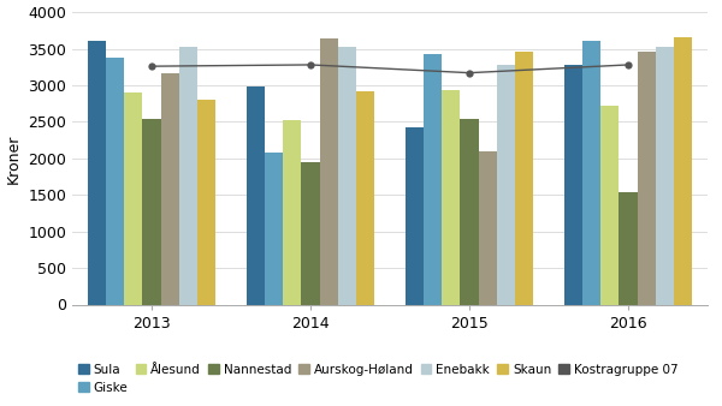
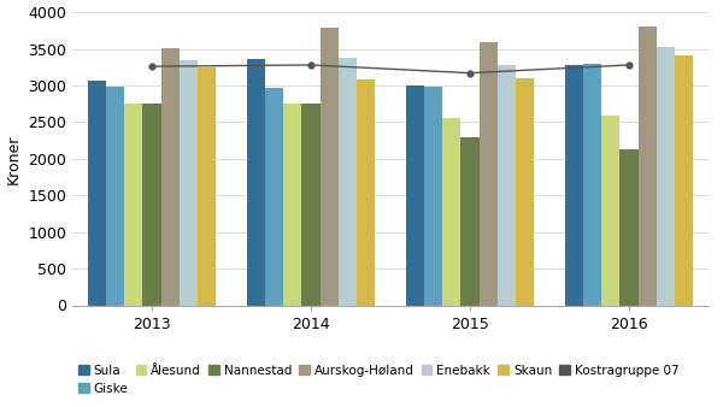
Sula/2013: 3600 -> 3070
Giske/2013: 3380 -> 2990
Ålesund/2013: 2900 -> 2760
Nannestad/2013: 2540 -> 2750
Aurskog-Høland/2013: 3160 -> 3510
Enebakk/2013: 3520 -> 3350
Skaun/2013: 2800 -> 3250
Sula/2014: 2980 -> 3360
Giske/2014: 2080 -> 2960
Ålesund/2014: 2520 -> 2760
Nannestad/2014: 1940 -> 2750
Aurskog-Høland/2014: 3640 -> 3790
Enebakk/2014: 3520 -> 3380
Skaun/2014: 2920 -> 3080
Sula/2015: 2420 -> 3000
Giske/2015: 3420 -> 2990
Ålesund/2015: 2940 -> 2560
Nannestad/2015: 2540 -> 2300
Aurskog-Høland/2015: 2100 -> 3590
Skaun/2015: 3460 -> 3100
Giske/2016: 3600 -> 3290
Ålesund/2016: 2720 -> 2590
Nannestad/2016: 1540 -> 2130
Aurskog-Høland/2016: 3460 -> 3810
Skaun/2016: 3660 -> 3410
